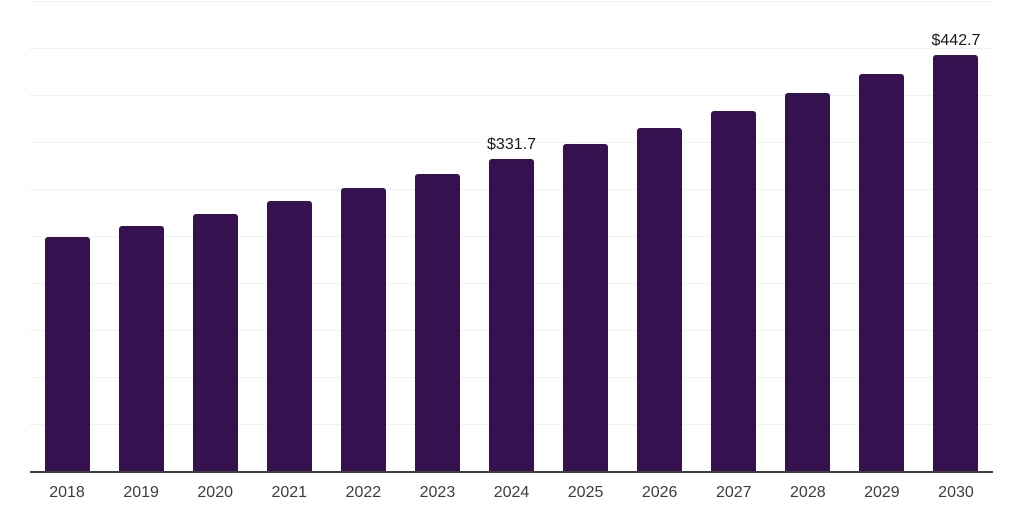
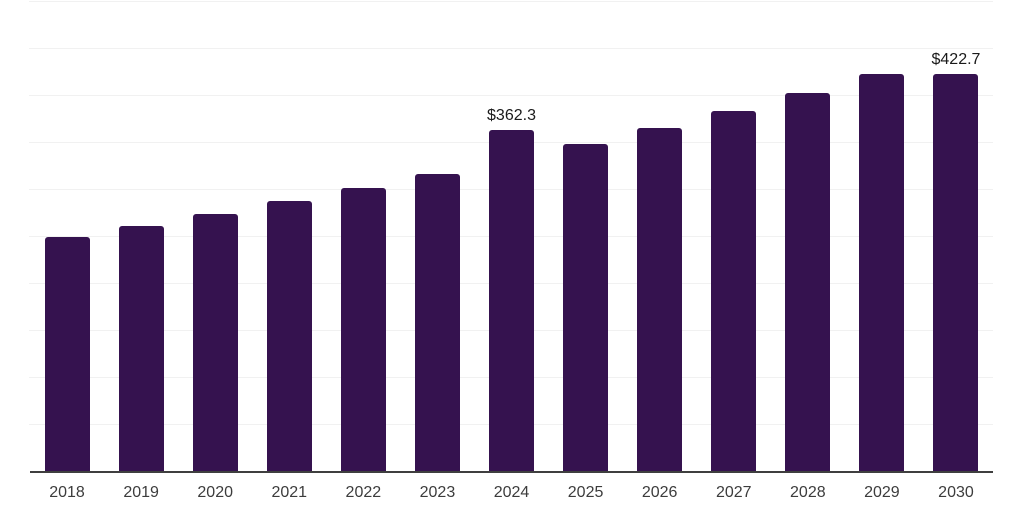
2024: $331.7 -> $362.3
2030: $442.7 -> $422.7
